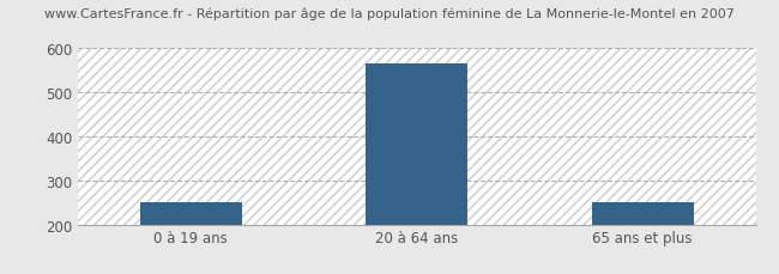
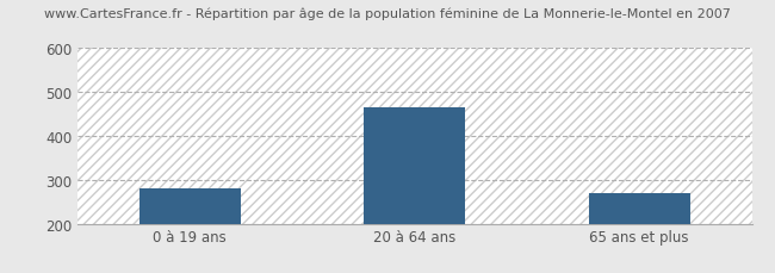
0 à 19 ans: 251 -> 280
20 à 64 ans: 567 -> 465
65 ans et plus: 251 -> 270
